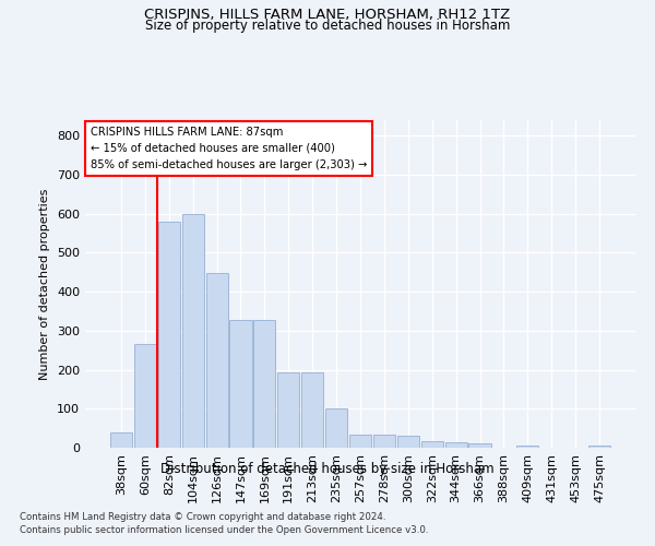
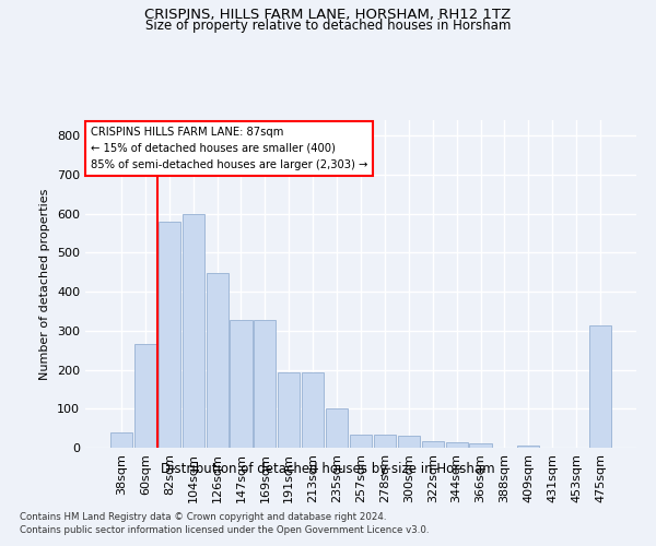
475sqm: 6 -> 315
